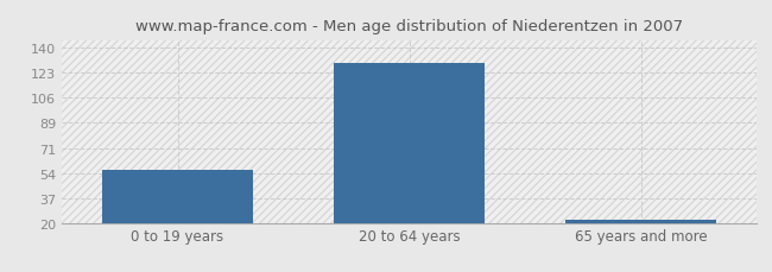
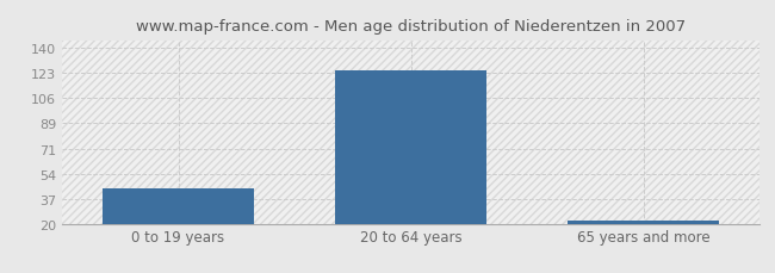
0 to 19 years: 56 -> 44
20 to 64 years: 129 -> 124
